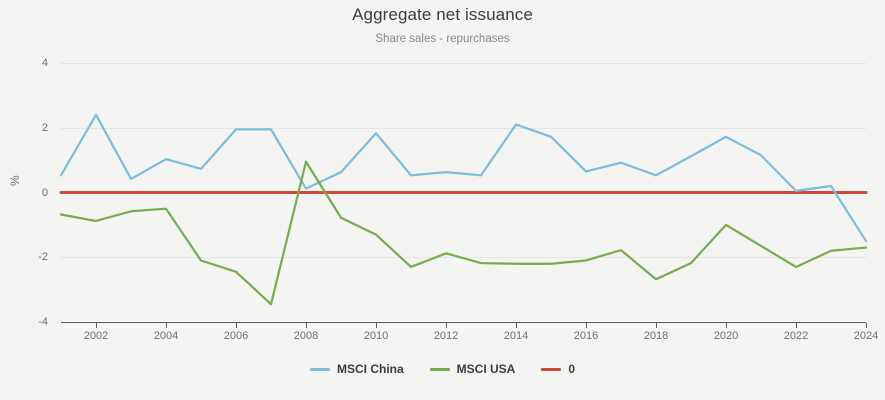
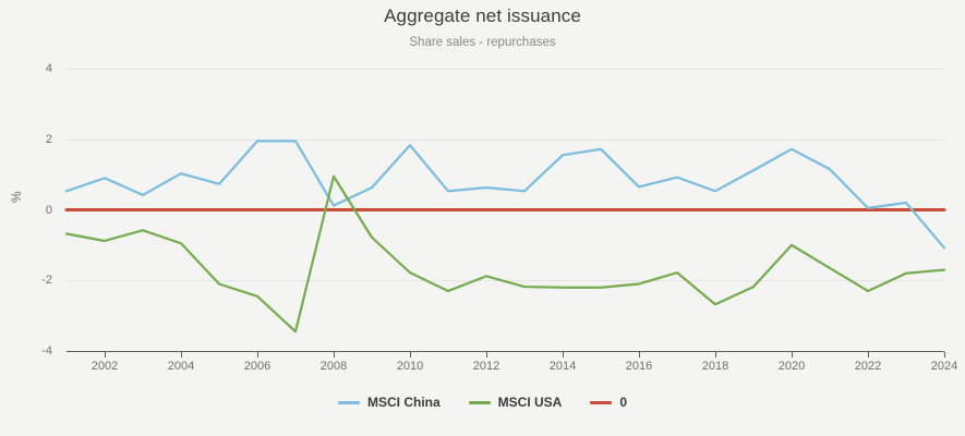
MSCI China/2002: 2.4 -> 0.9
MSCI USA/2004: -0.5 -> -0.9
MSCI USA/2010: -1.3 -> -1.8
MSCI China/2014: 2.1 -> 1.6
MSCI China/2024: -1.5 -> -1.1
